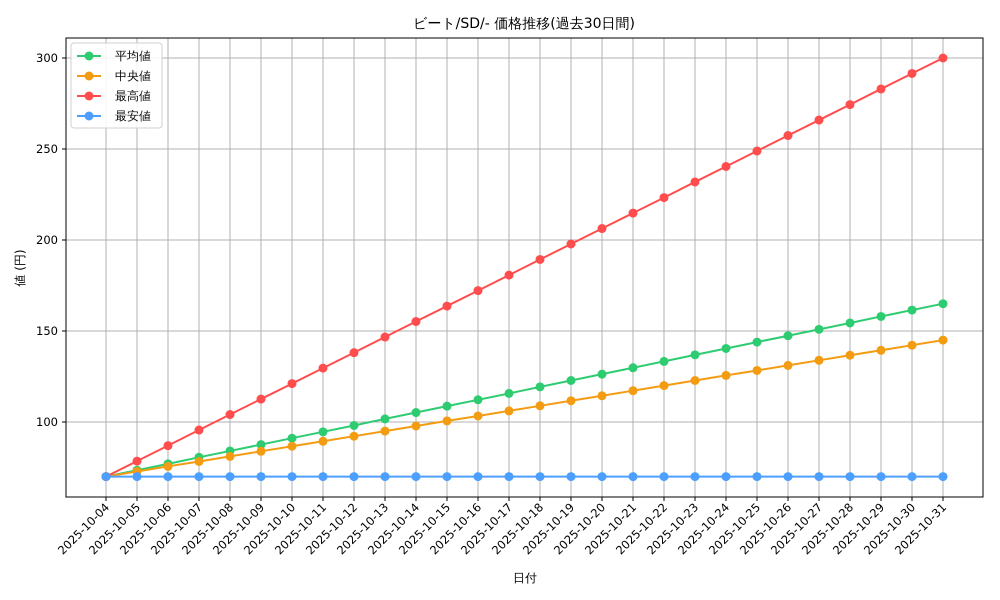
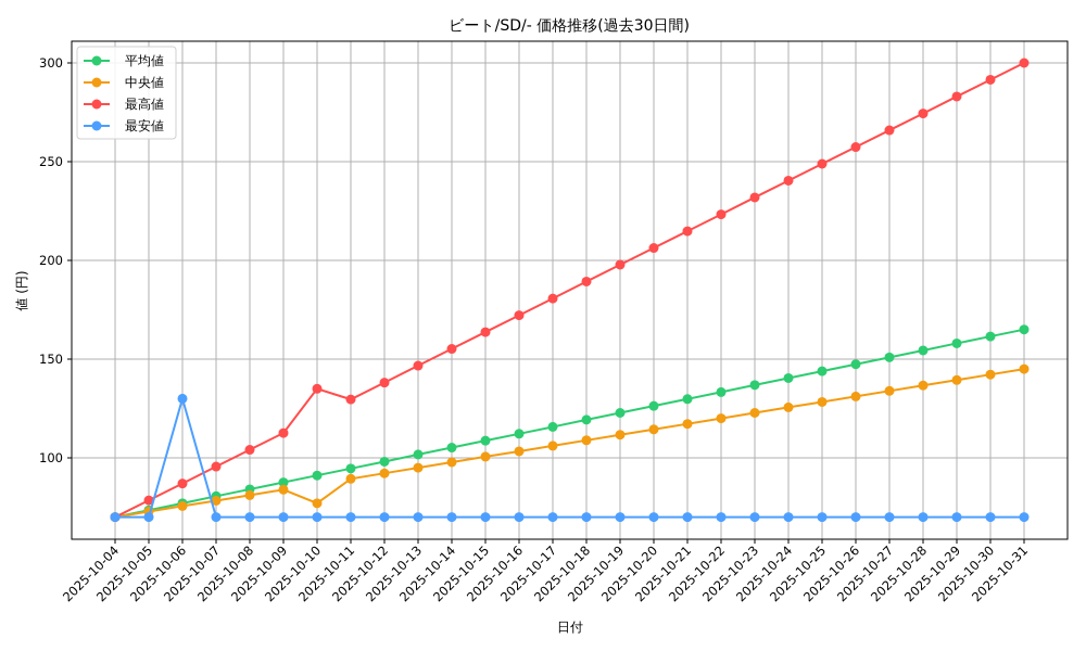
最安値/2025-10-06: 70 -> 130
中央値/2025-10-10: 87 -> 77
最高値/2025-10-10: 121 -> 135
